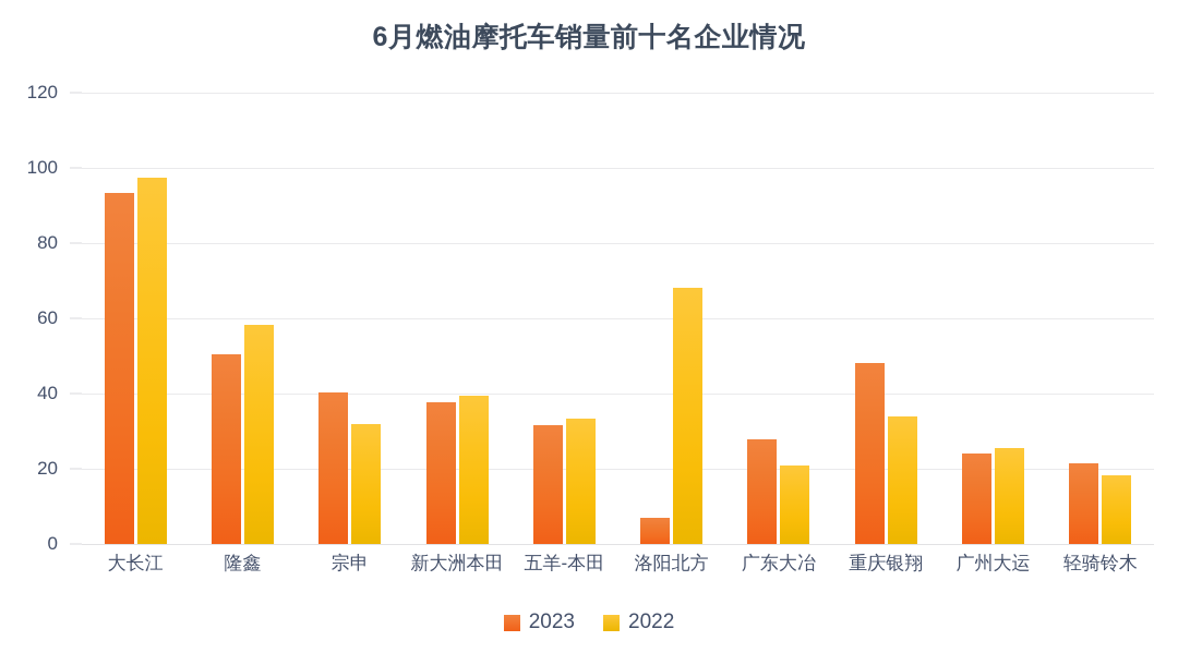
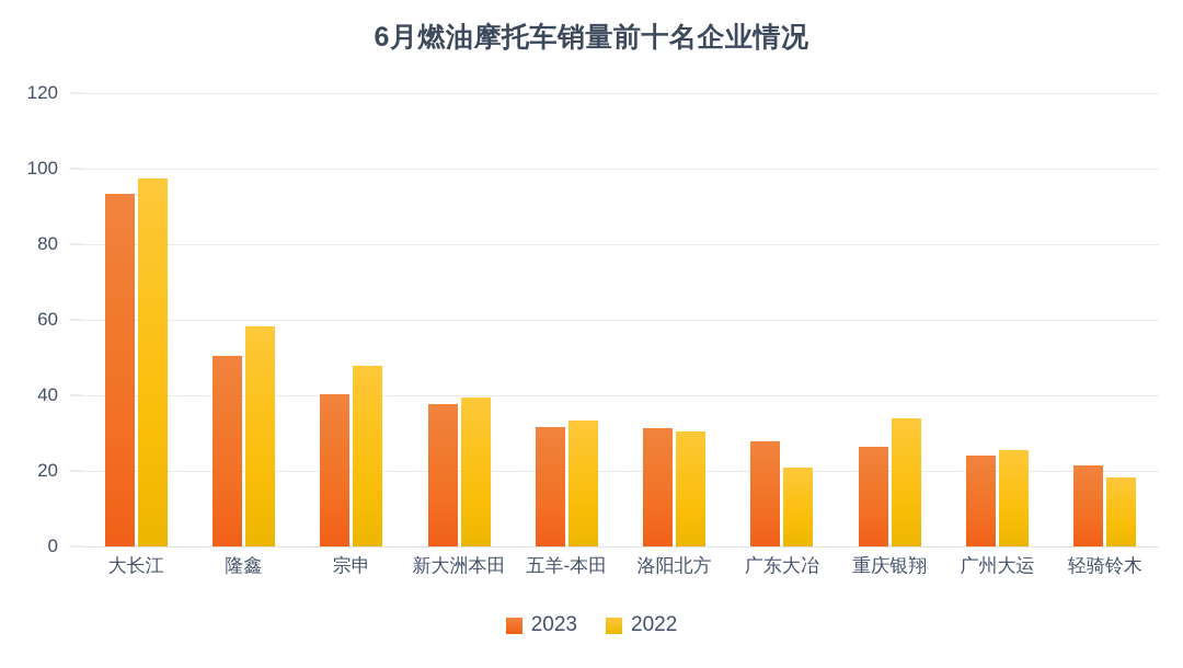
2022/宗申: 32 -> 48
2023/洛阳北方: 7 -> 31
2022/洛阳北方: 68 -> 30
2023/重庆银翔: 48 -> 26
